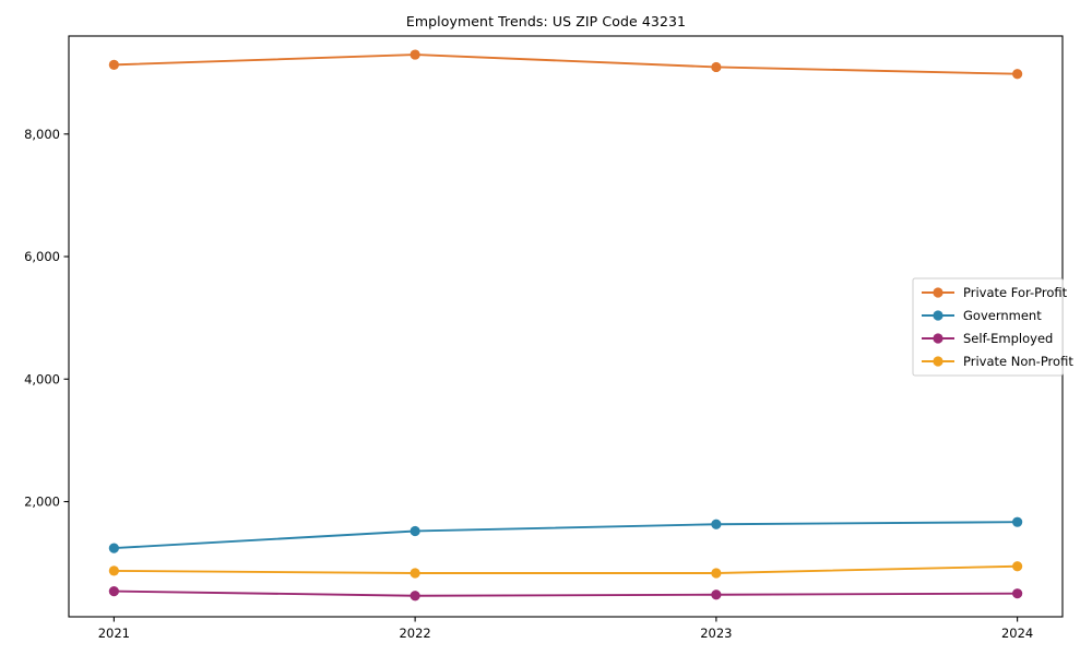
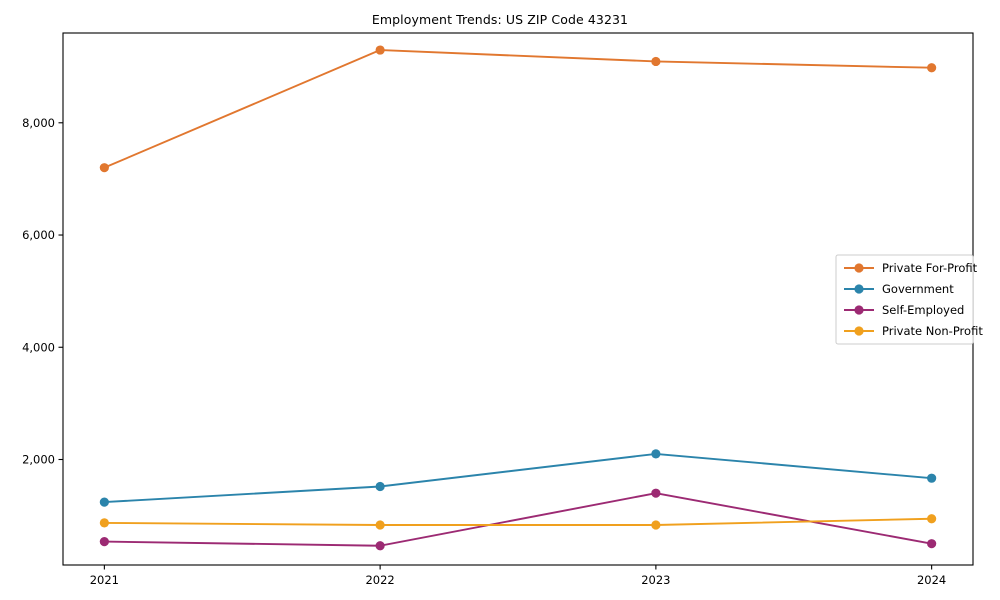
Private For-Profit/2021: 9100 -> 7200
Government/2023: 1600 -> 2100
Self-Employed/2023: 500 -> 1400
